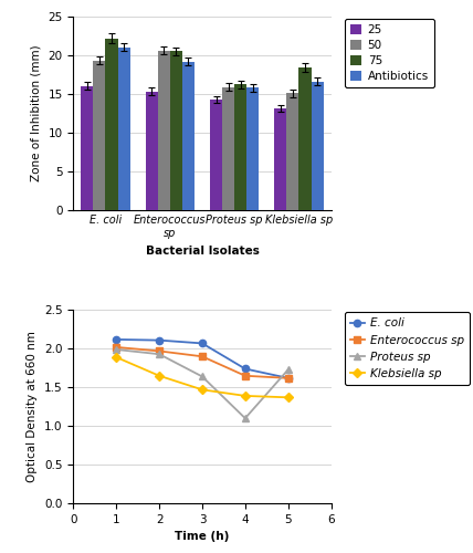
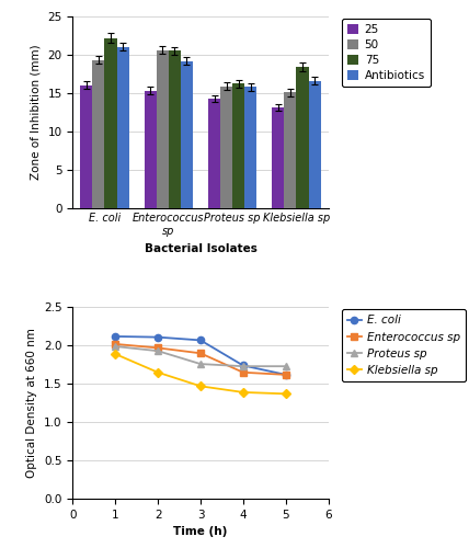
Proteus sp/3: 1.64 -> 1.76
Proteus sp/4: 1.10 -> 1.73
